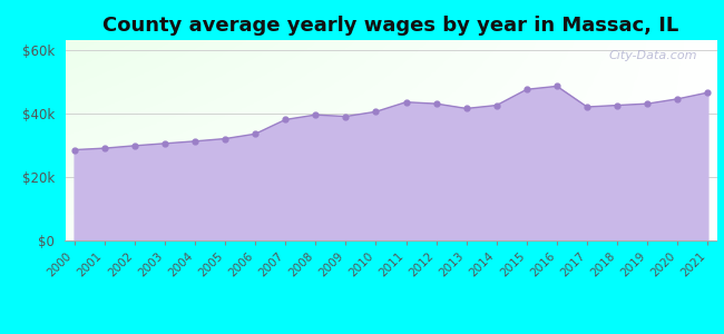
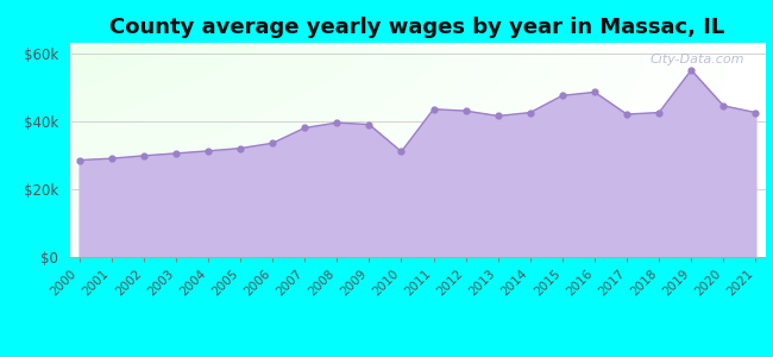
2010: $40.5k -> $31.0k
2019: $43.0k -> $55.0k
2021: $46.5k -> $42.5k
